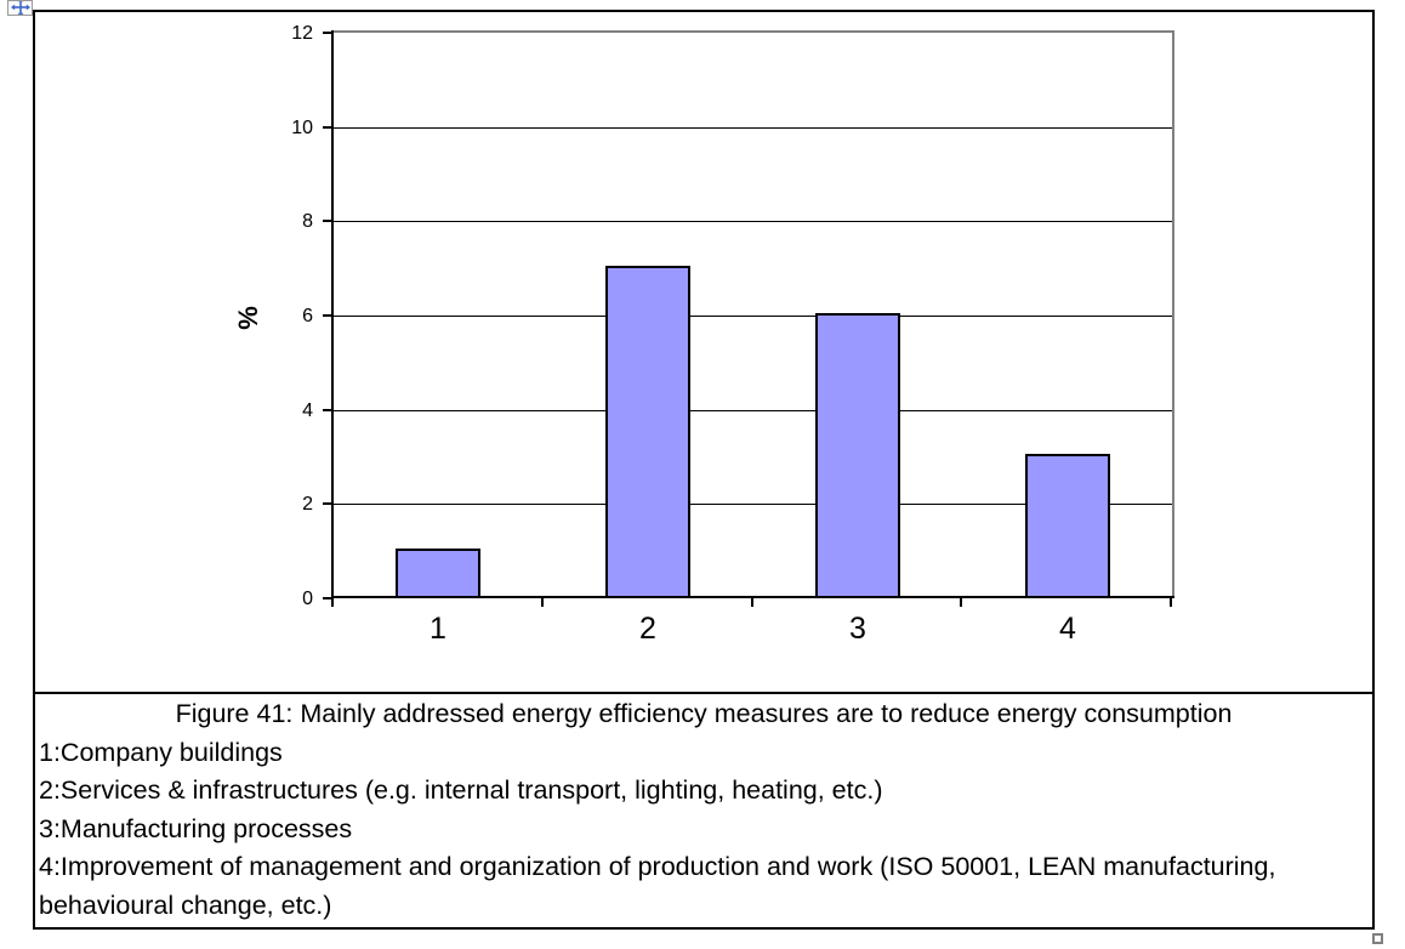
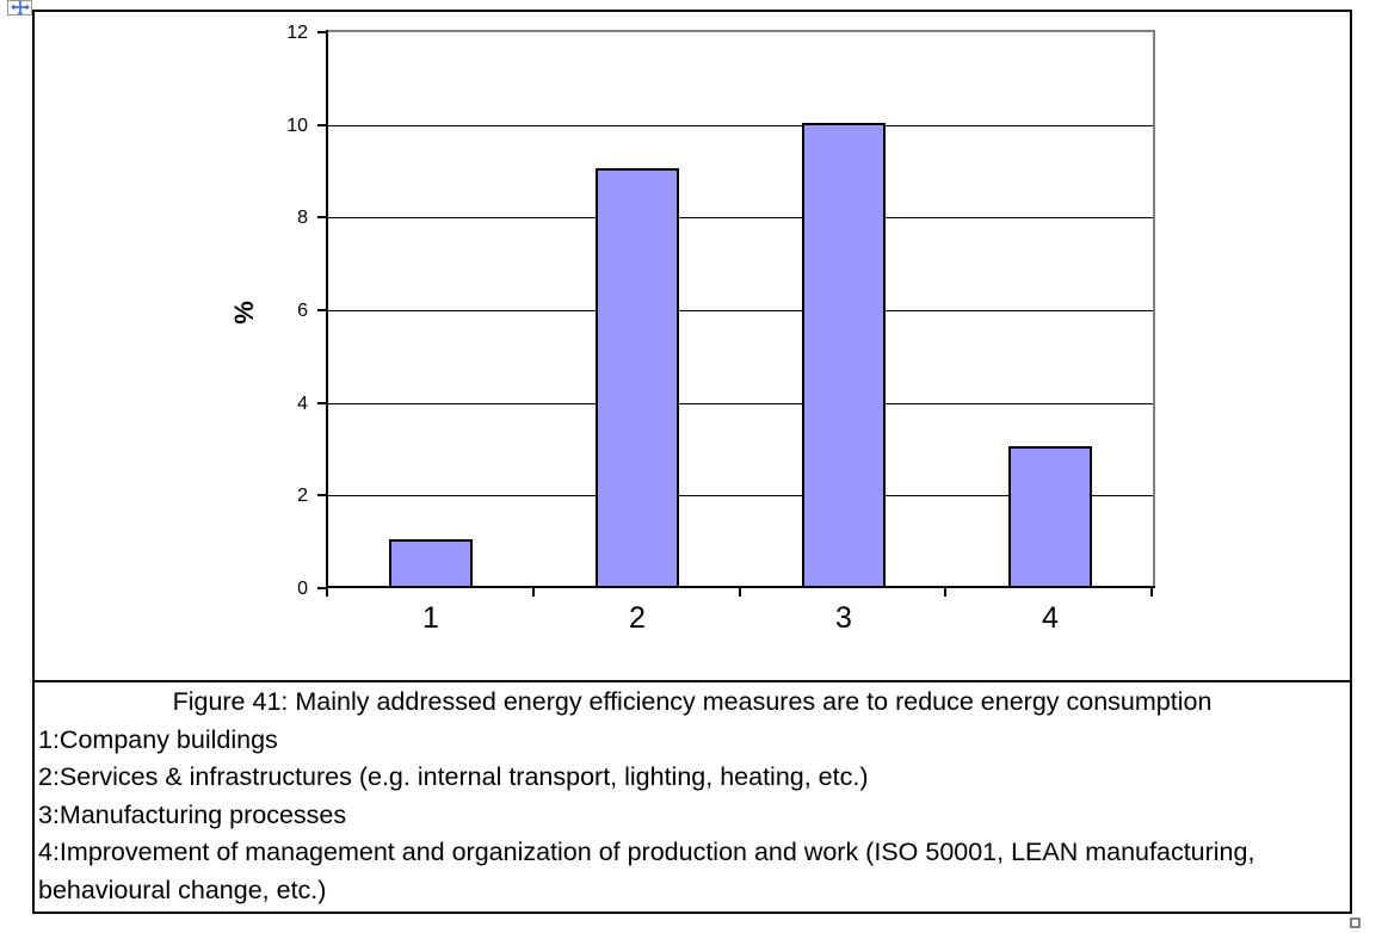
2: 7 -> 9
3: 6 -> 10
